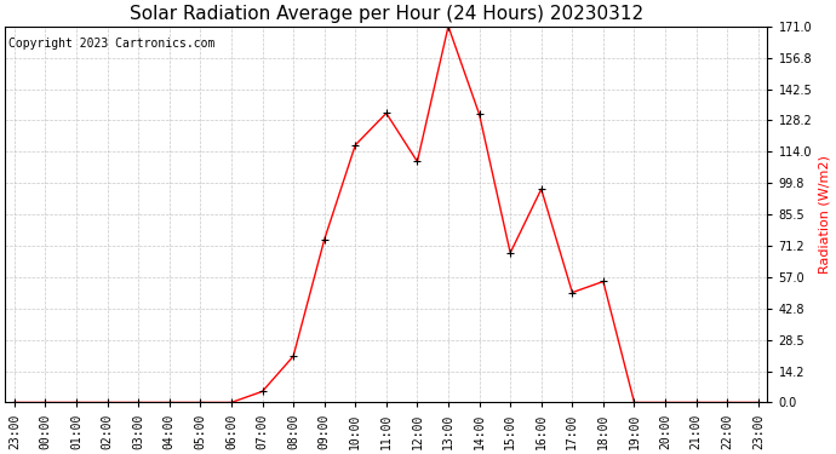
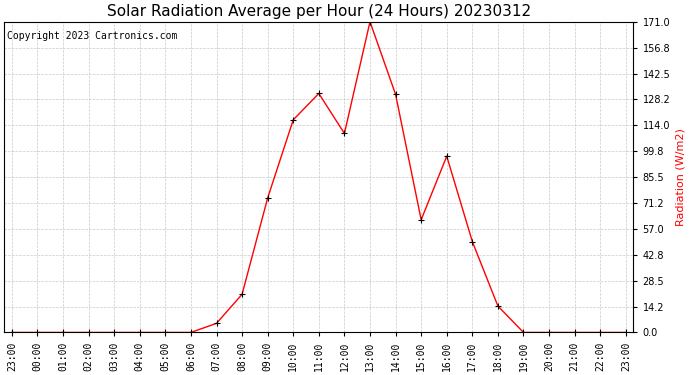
15:00: 68 -> 62
18:00: 55 -> 14
